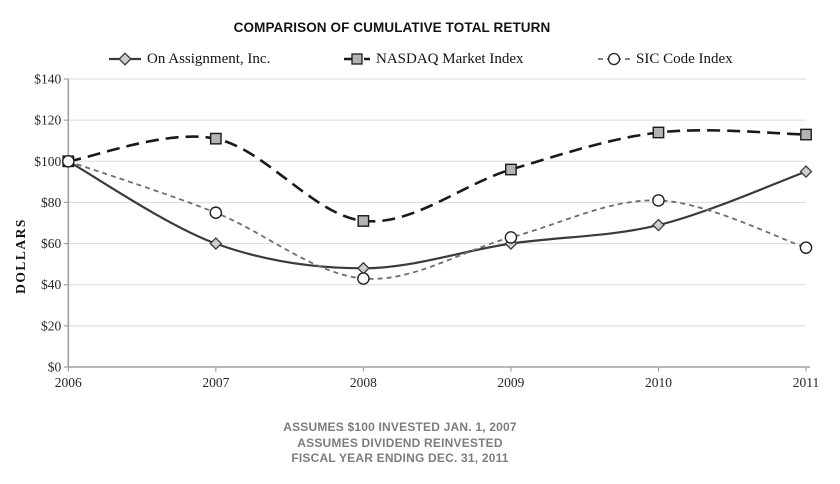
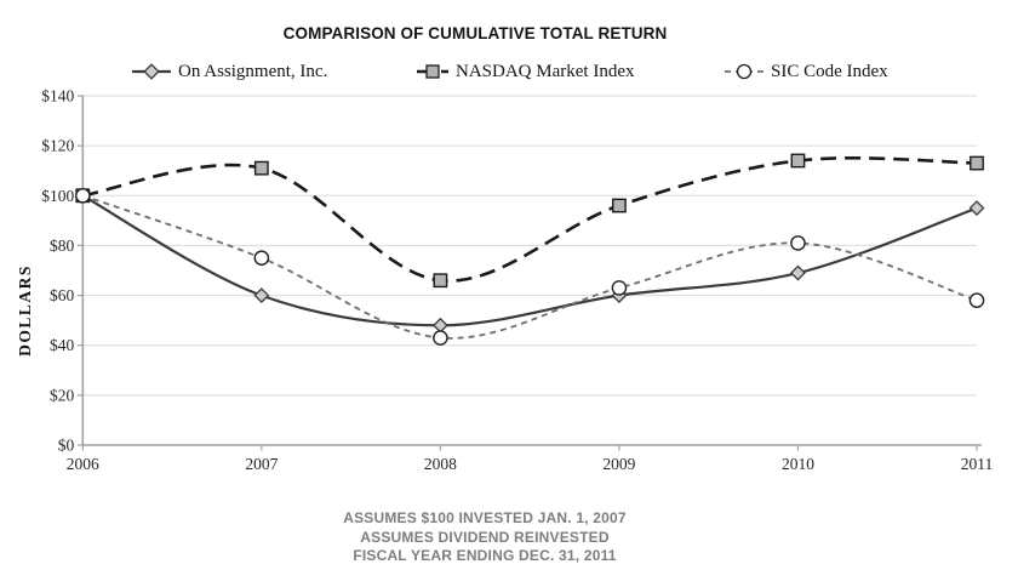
NASDAQ Market Index/2008: $71 -> $66
